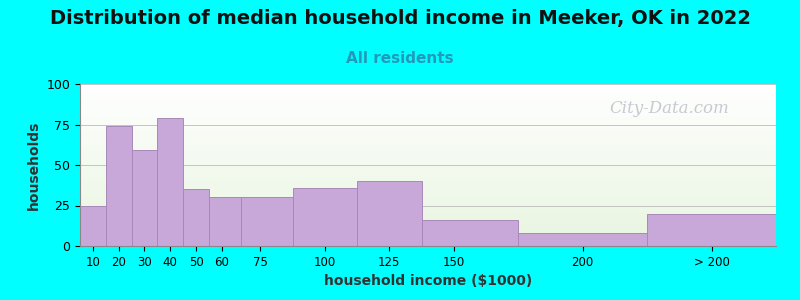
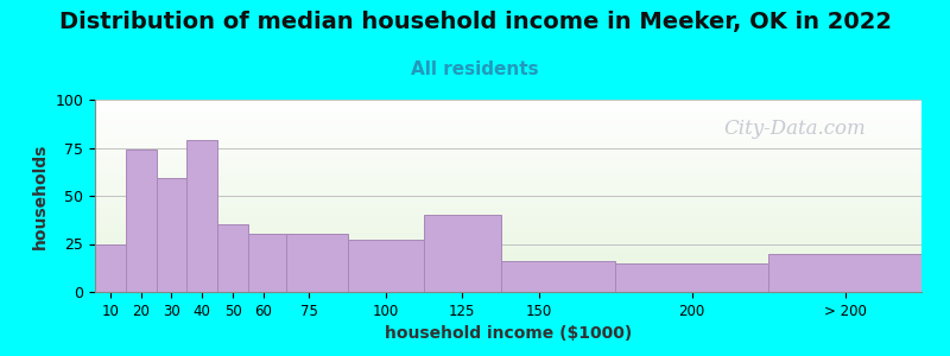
100: 36 -> 27
200: 8 -> 15
